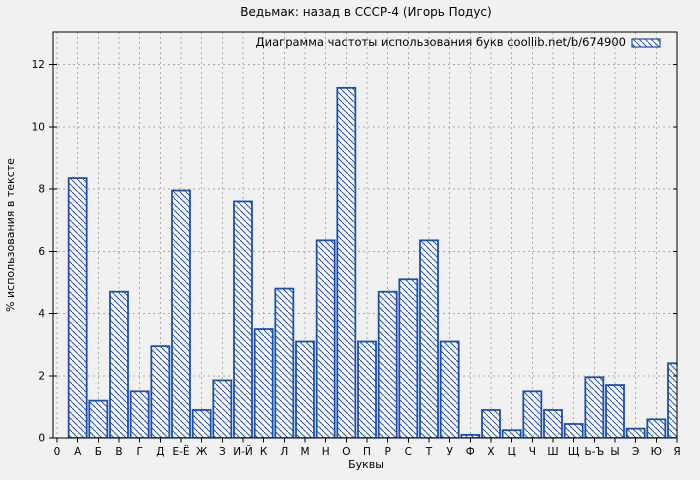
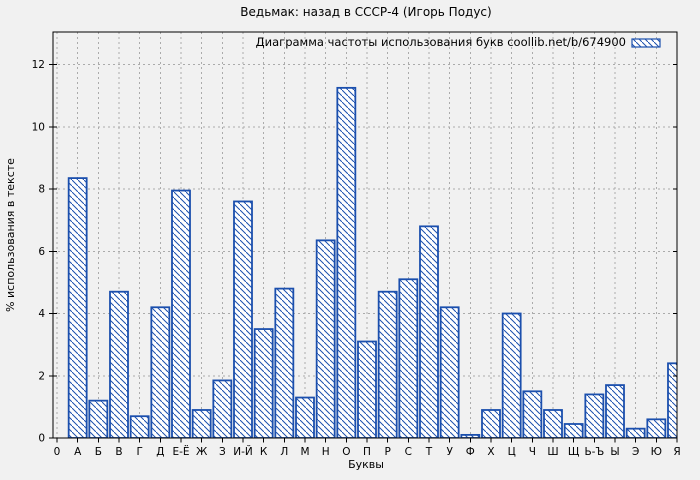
Г: 1.5 -> 0.7
Д: 3.0 -> 4.2
М: 3.1 -> 1.3
Т: 6.3 -> 6.8
У: 3.1 -> 4.2
Ц: 0.2 -> 4.0
Ь-Ъ: 1.9 -> 1.4
